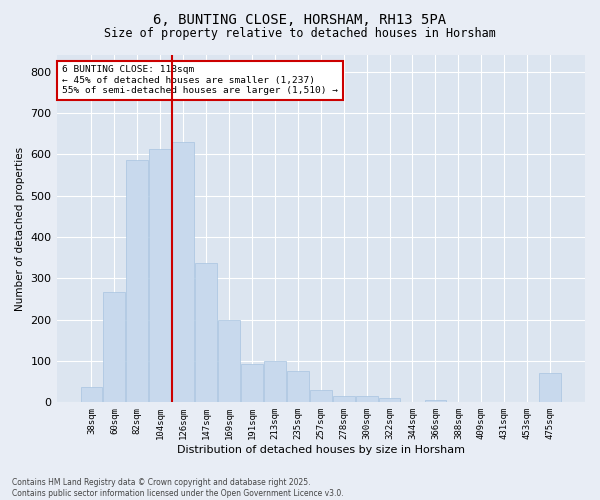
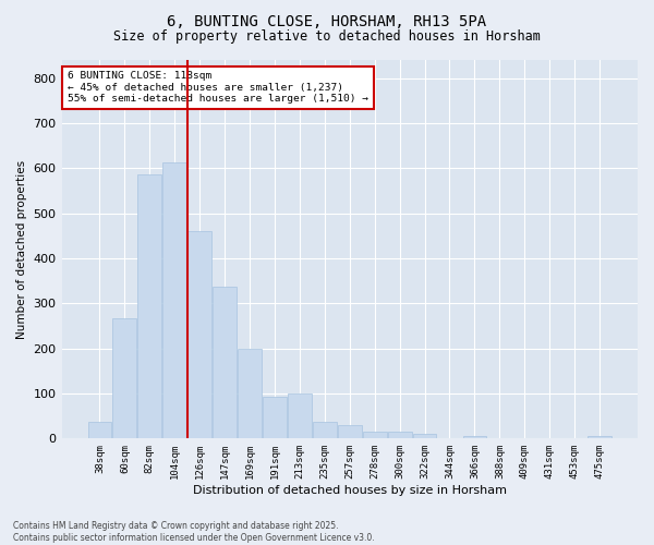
126sqm: 630 -> 460
235sqm: 75 -> 38
475sqm: 70 -> 5
